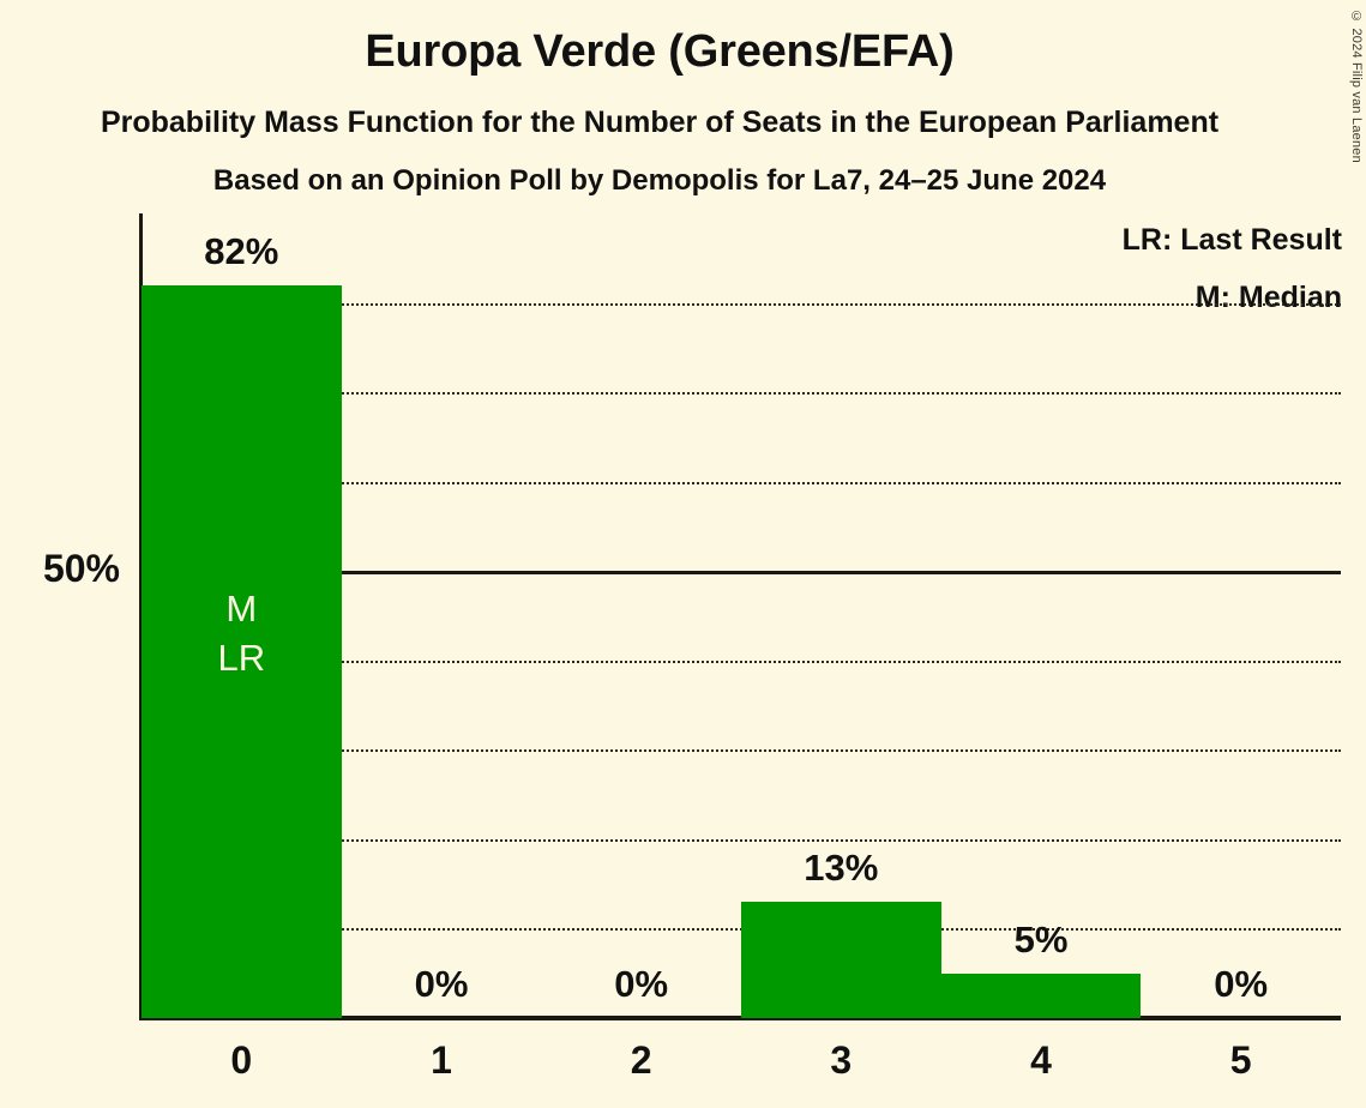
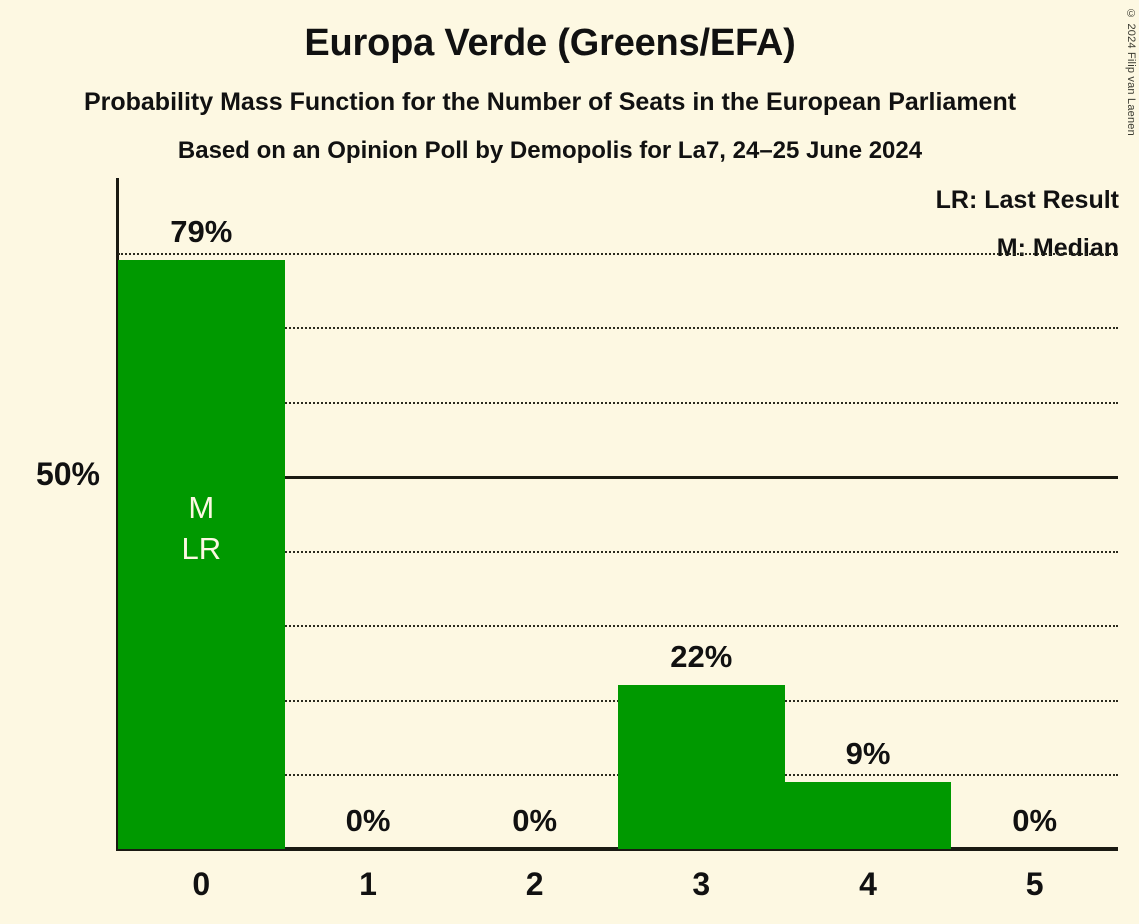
0: 82% -> 79%
3: 13% -> 22%
4: 5% -> 9%
